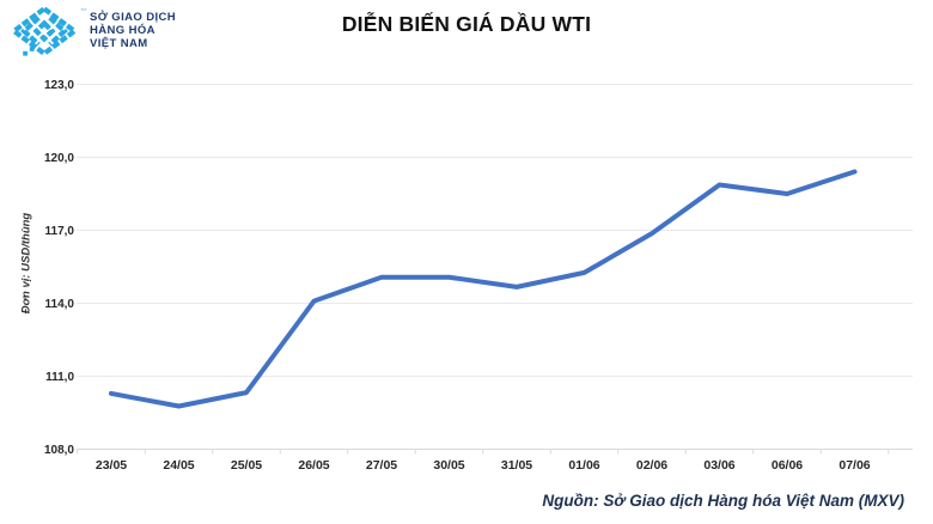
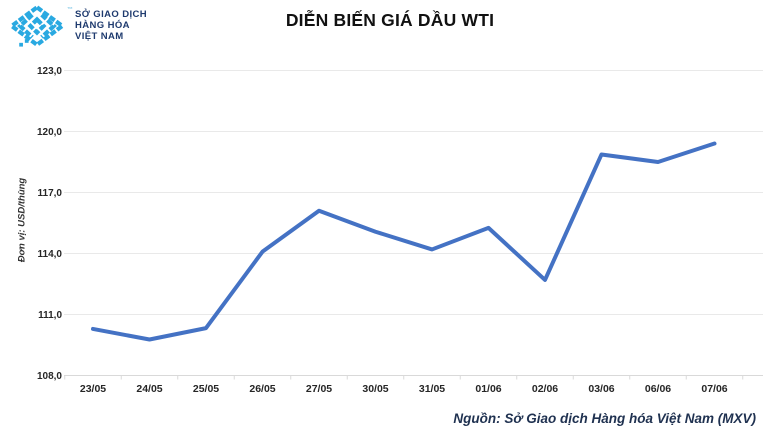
27/05: 115,1 -> 116,1
31/05: 114,7 -> 114,2
02/06: 116,9 -> 112,7
